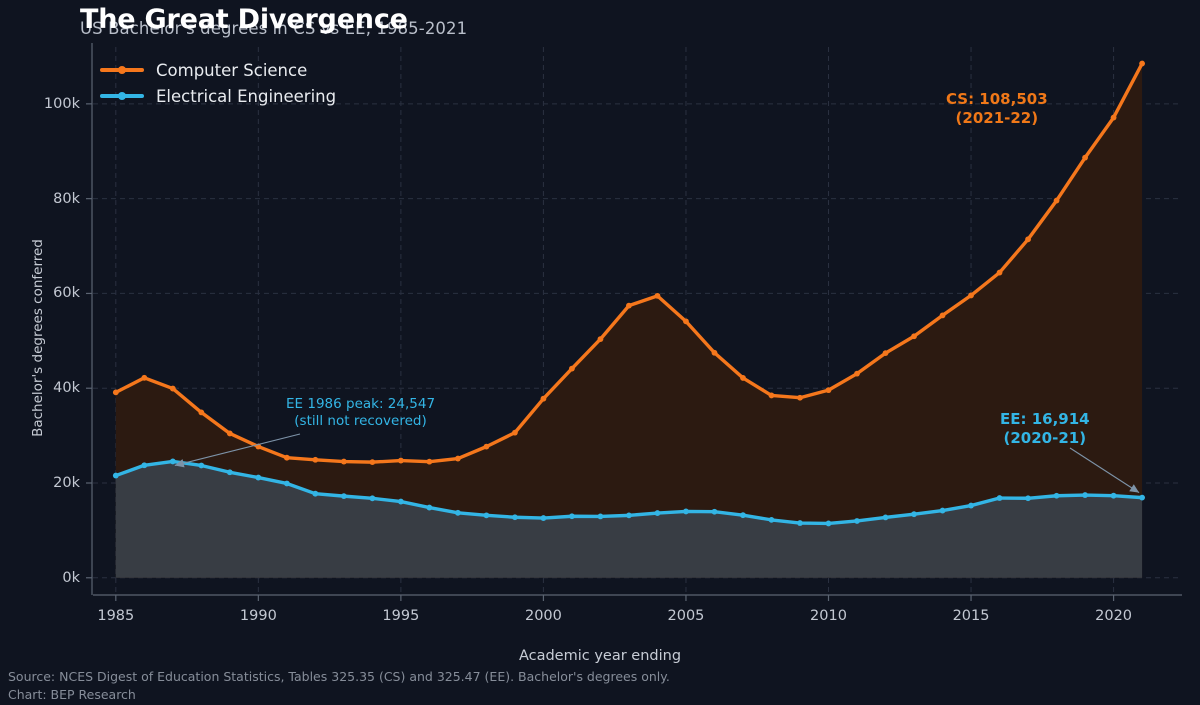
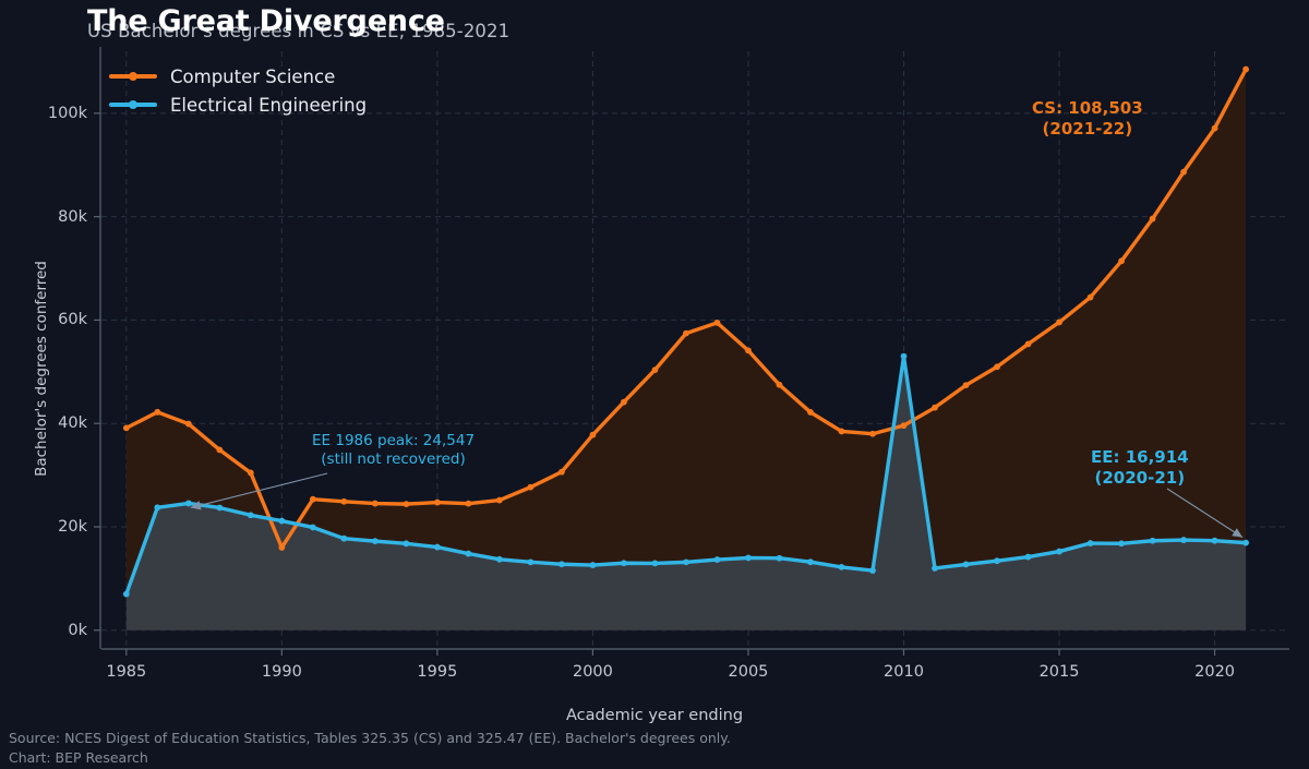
Electrical Engineering/1985: 22k -> 7k
Computer Science/1990: 28k -> 16k
Electrical Engineering/2010: 11k -> 53k
